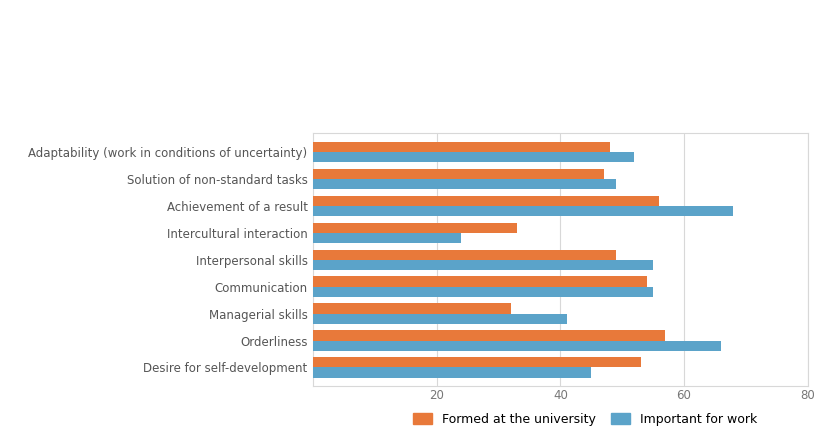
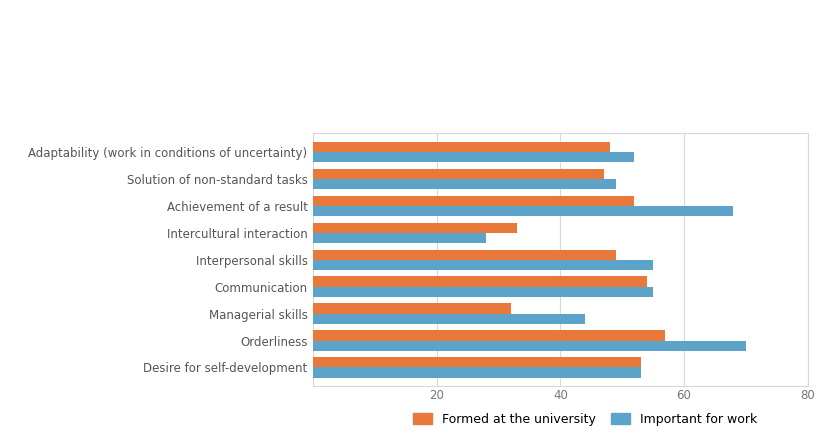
Formed at the university/Achievement of a result: 56 -> 52
Important for work/Intercultural interaction: 24 -> 28
Important for work/Managerial skills: 41 -> 44
Important for work/Orderliness: 66 -> 70
Important for work/Desire for self-development: 45 -> 53
